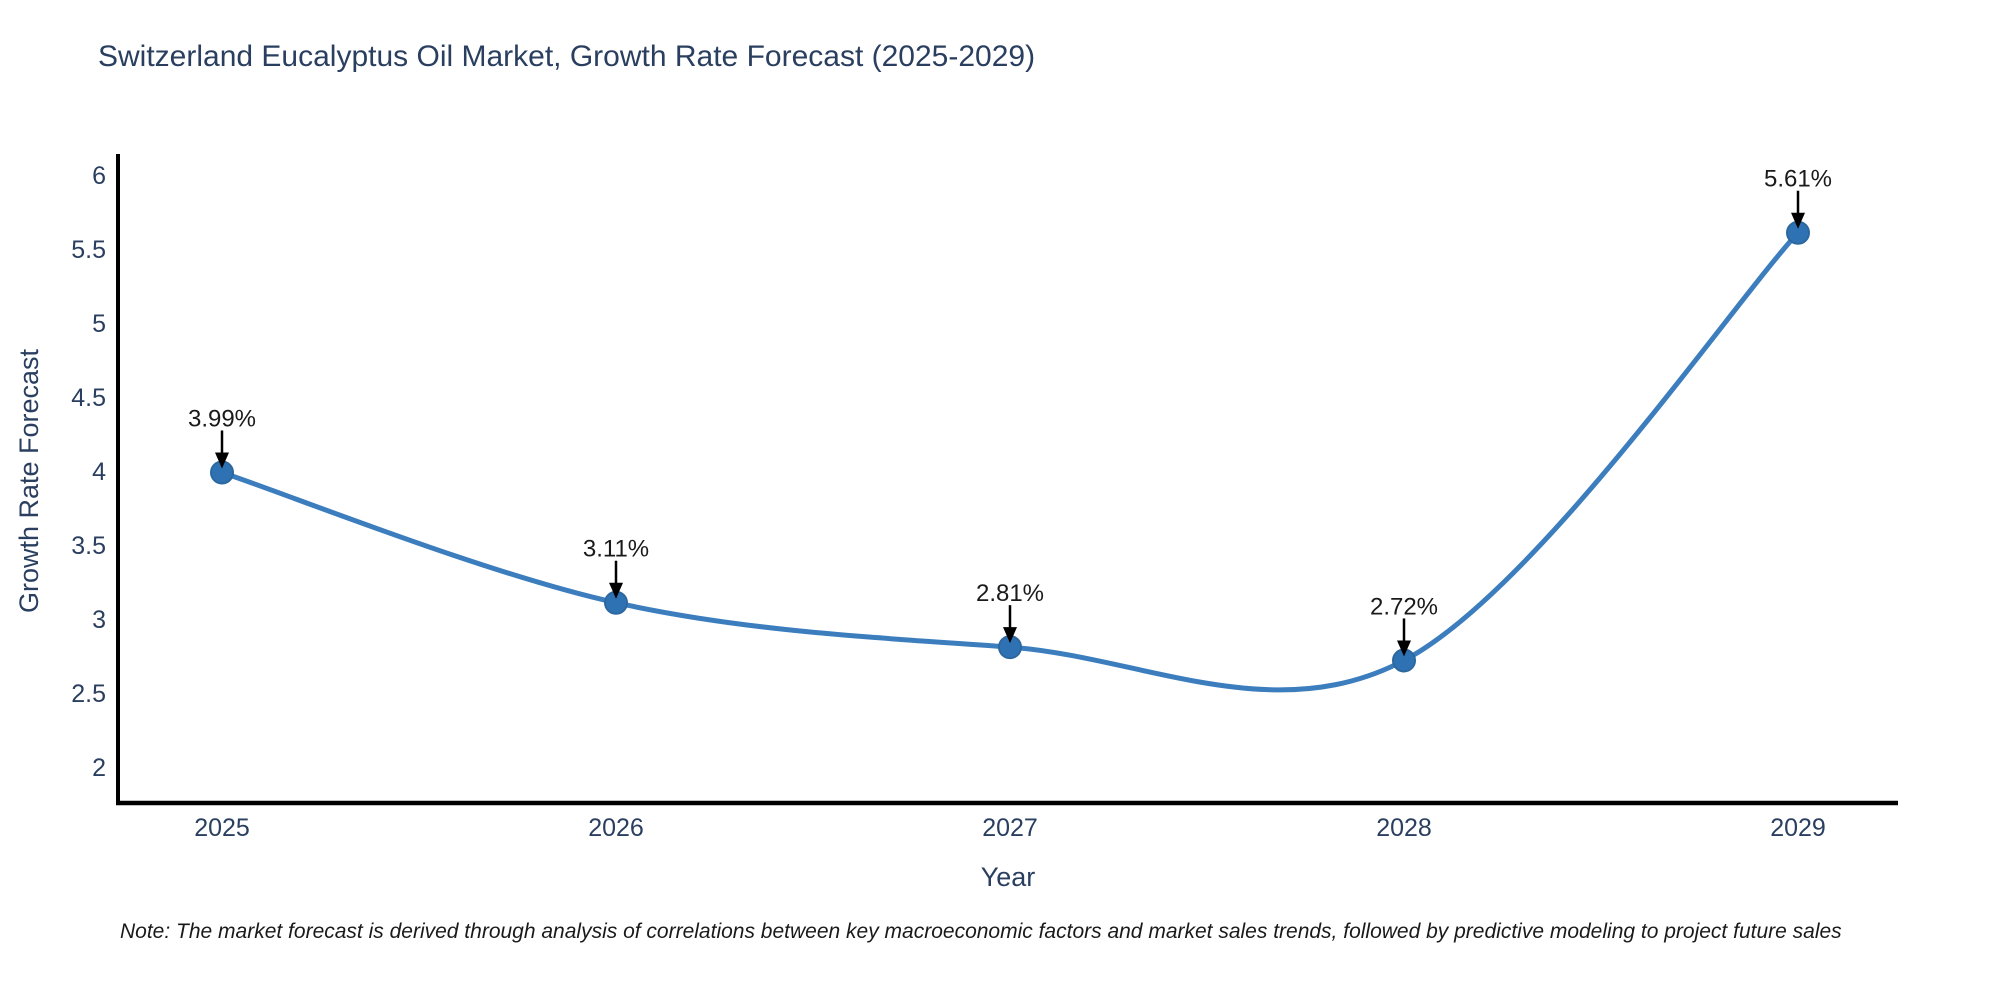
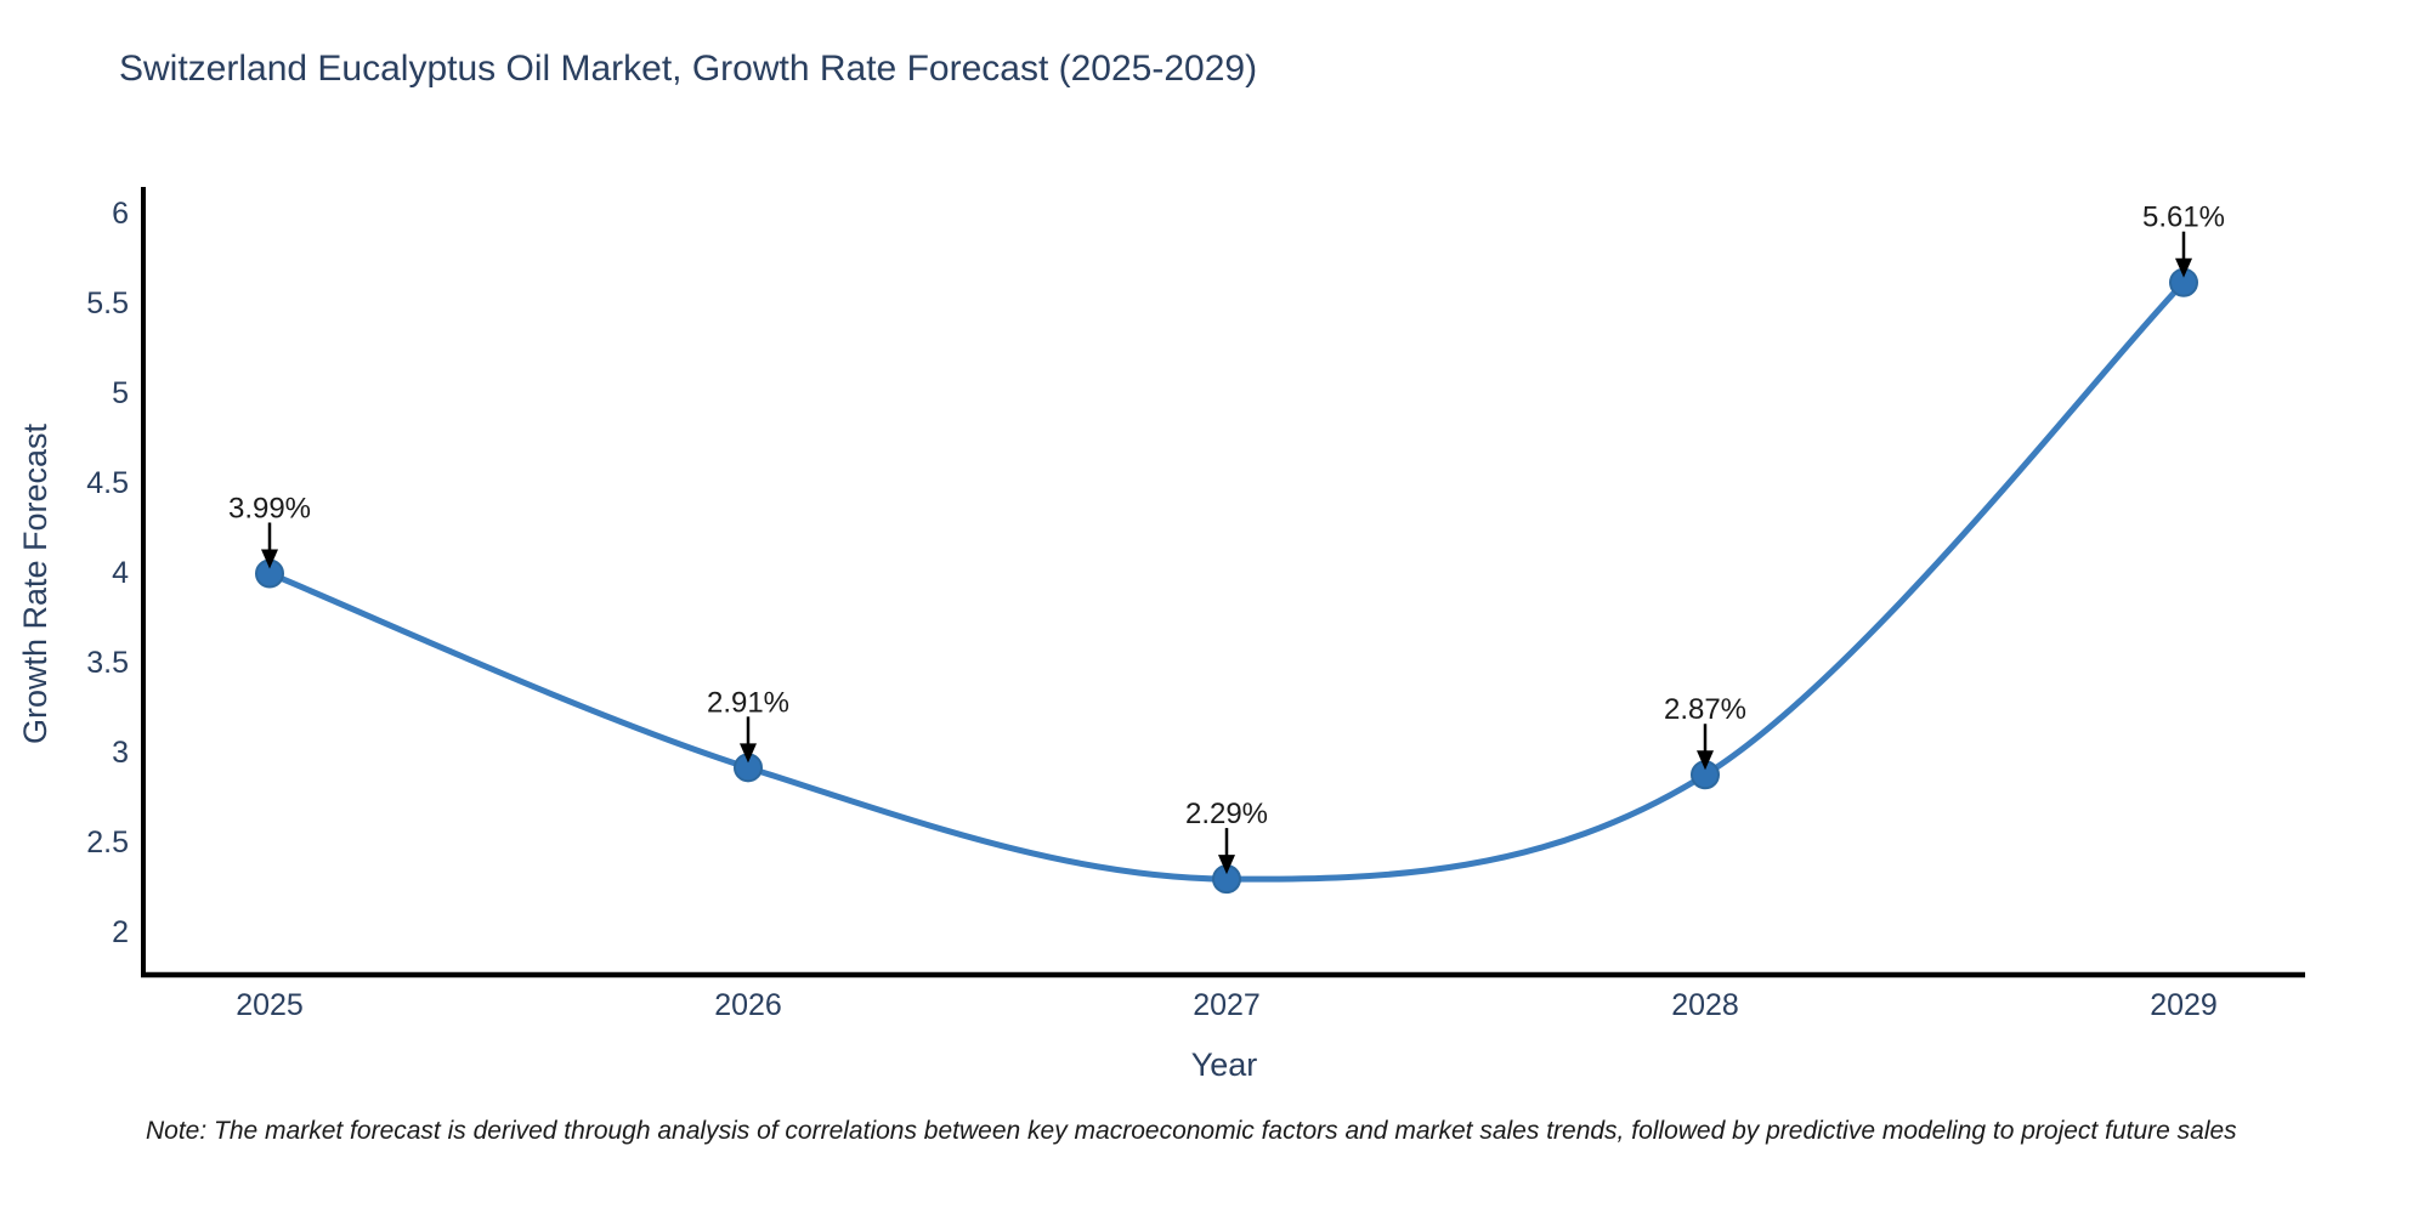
2026: 3.11% -> 2.91%
2027: 2.81% -> 2.29%
2028: 2.72% -> 2.87%
